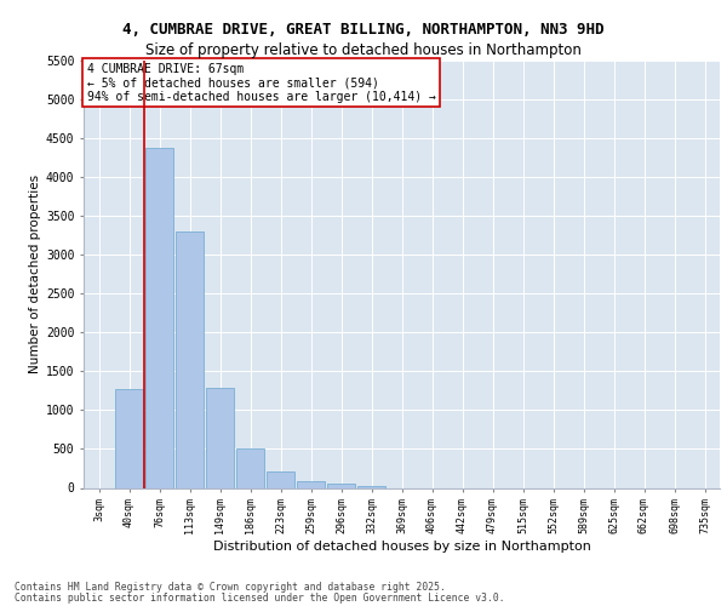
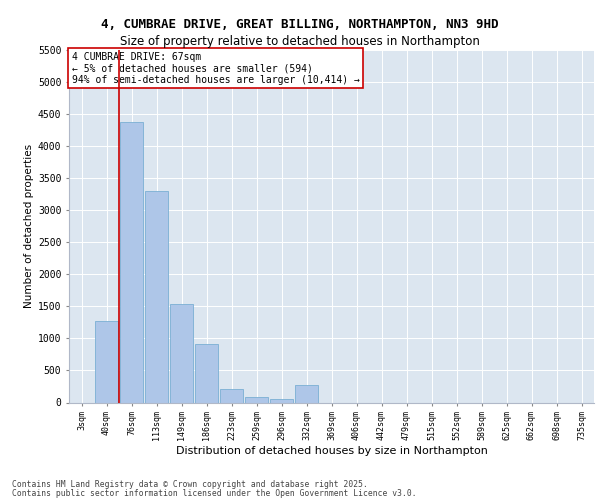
149sqm: 1280 -> 1540
186sqm: 500 -> 920
332sqm: 30 -> 280
